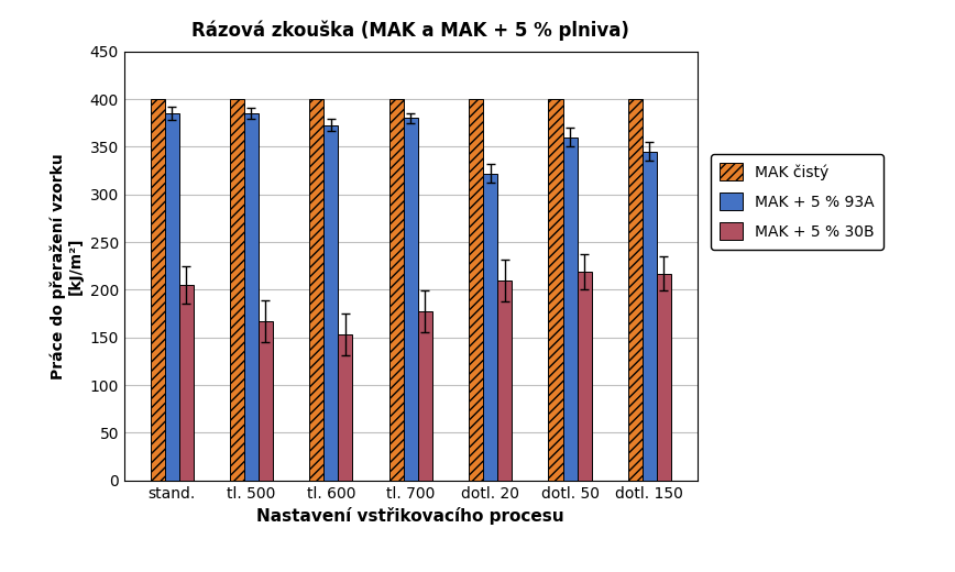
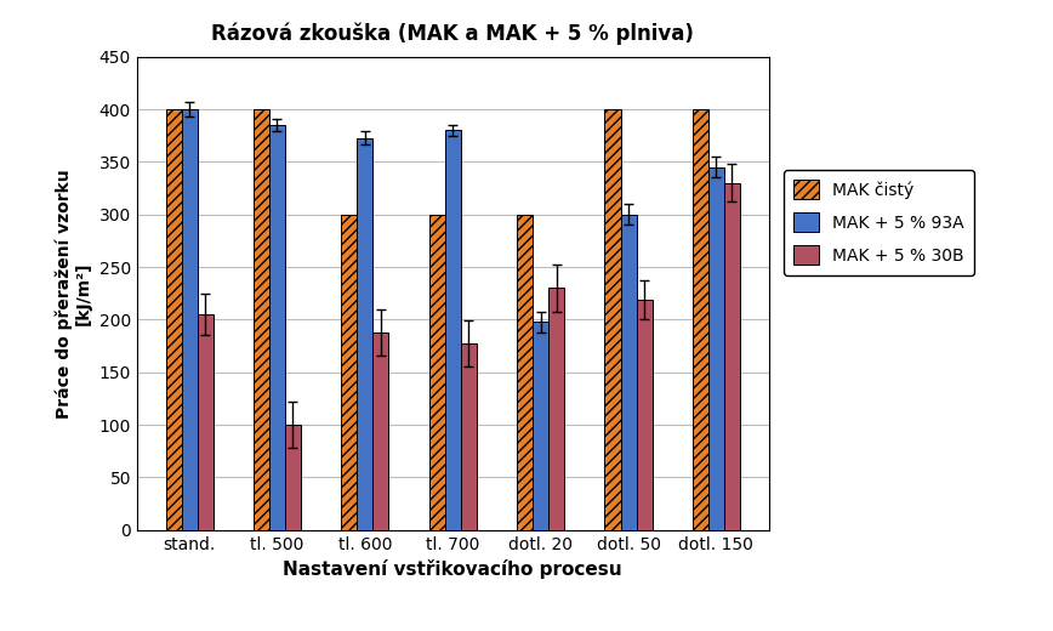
MAK + 5 % 93A/stand.: 385 -> 400
MAK + 5 % 30B/tl. 500: 167 -> 100
MAK čistý/tl. 600: 400 -> 300
MAK + 5 % 30B/tl. 600: 153 -> 188
MAK čistý/tl. 700: 400 -> 300
MAK čistý/dotl. 20: 400 -> 300
MAK + 5 % 93A/dotl. 20: 322 -> 198
MAK + 5 % 30B/dotl. 20: 210 -> 230
MAK + 5 % 93A/dotl. 50: 360 -> 300
MAK + 5 % 30B/dotl. 150: 217 -> 330
